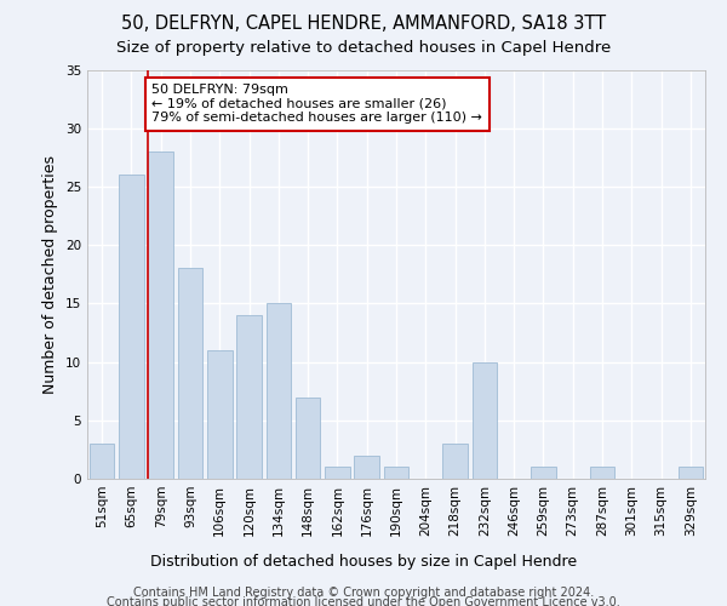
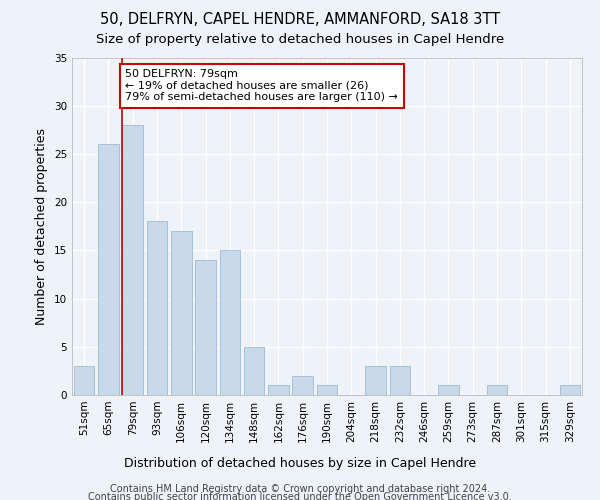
106sqm: 11 -> 17
148sqm: 7 -> 5
232sqm: 10 -> 3
